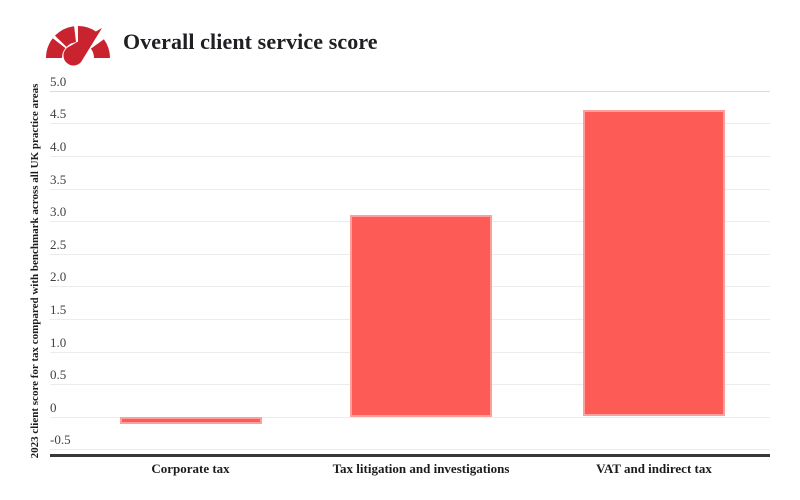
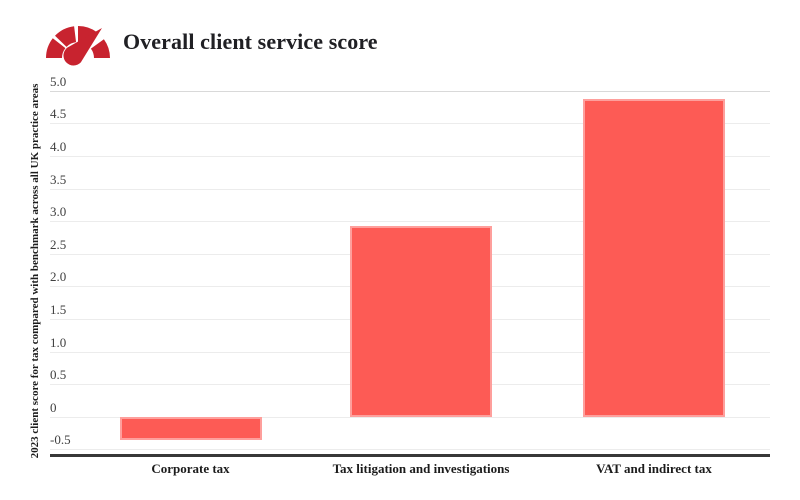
Corporate tax: -0.1 -> -0.3
Tax litigation and investigations: 3.1 -> 2.9
VAT and indirect tax: 4.7 -> 4.9
